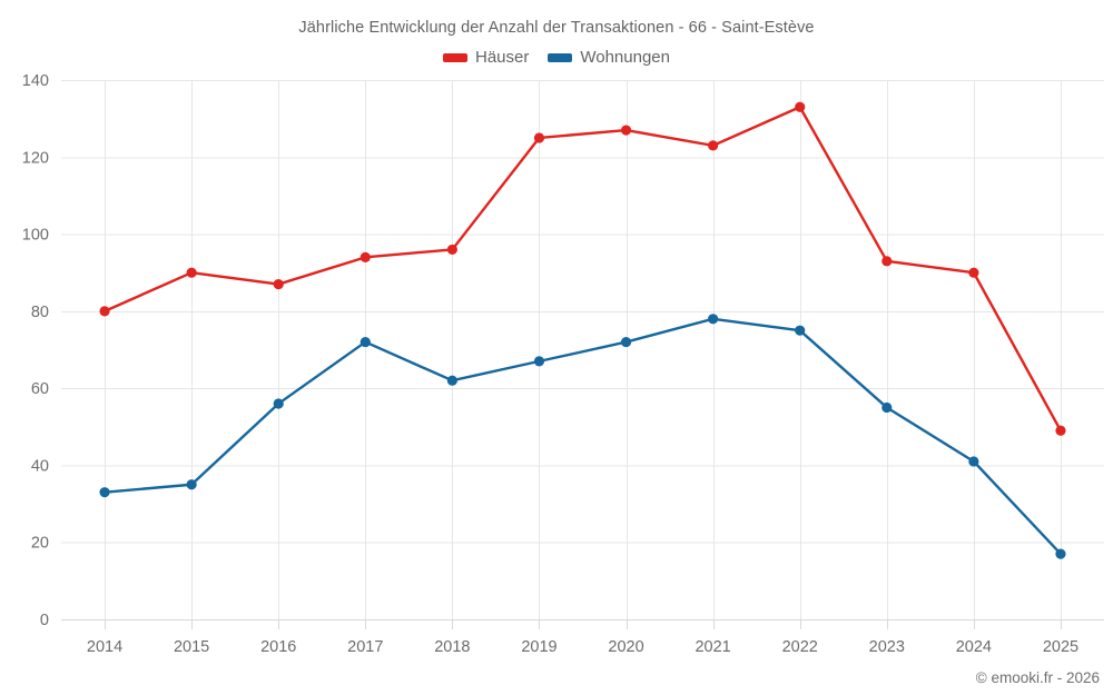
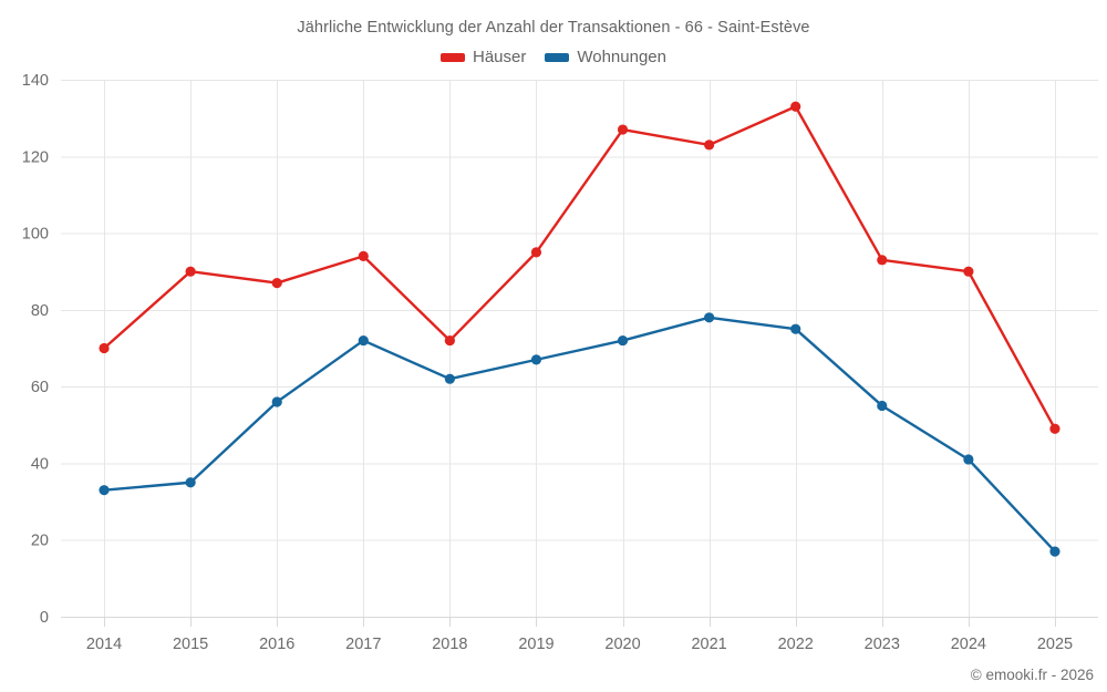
Häuser/2014: 80 -> 70
Häuser/2018: 96 -> 72
Häuser/2019: 125 -> 95
